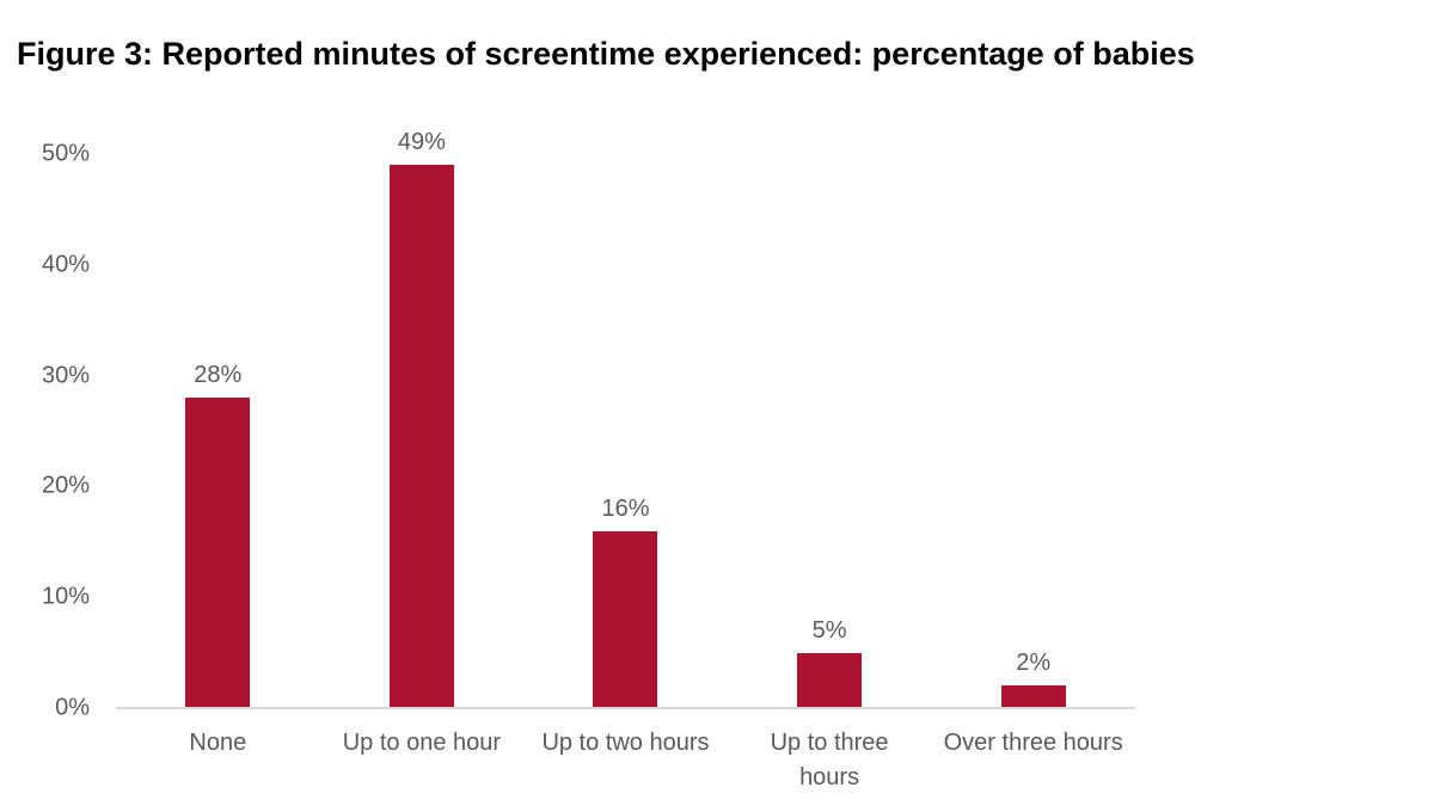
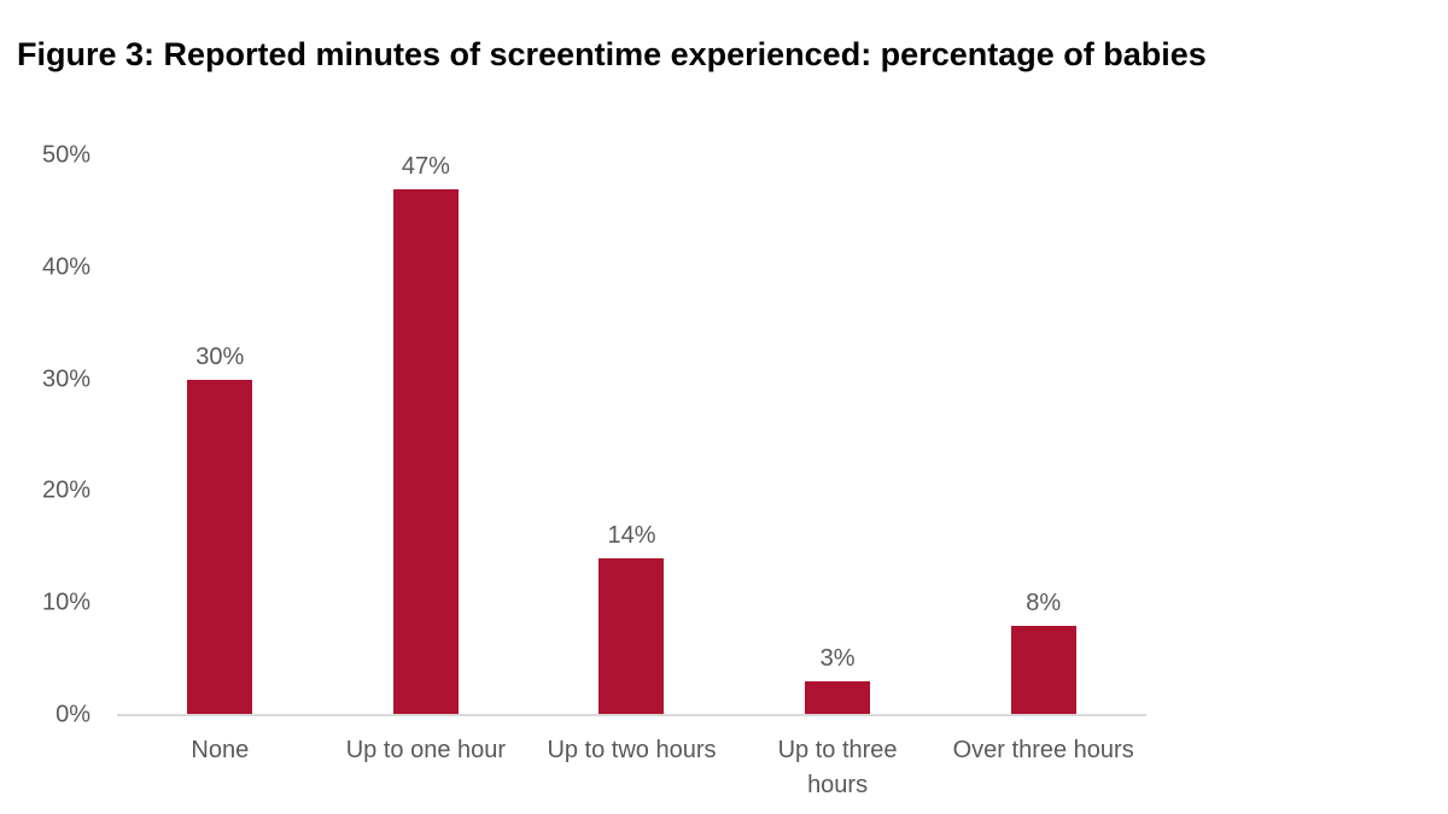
None: 28% -> 30%
Up to one hour: 49% -> 47%
Up to two hours: 16% -> 14%
Up to three hours: 5% -> 3%
Over three hours: 2% -> 8%
